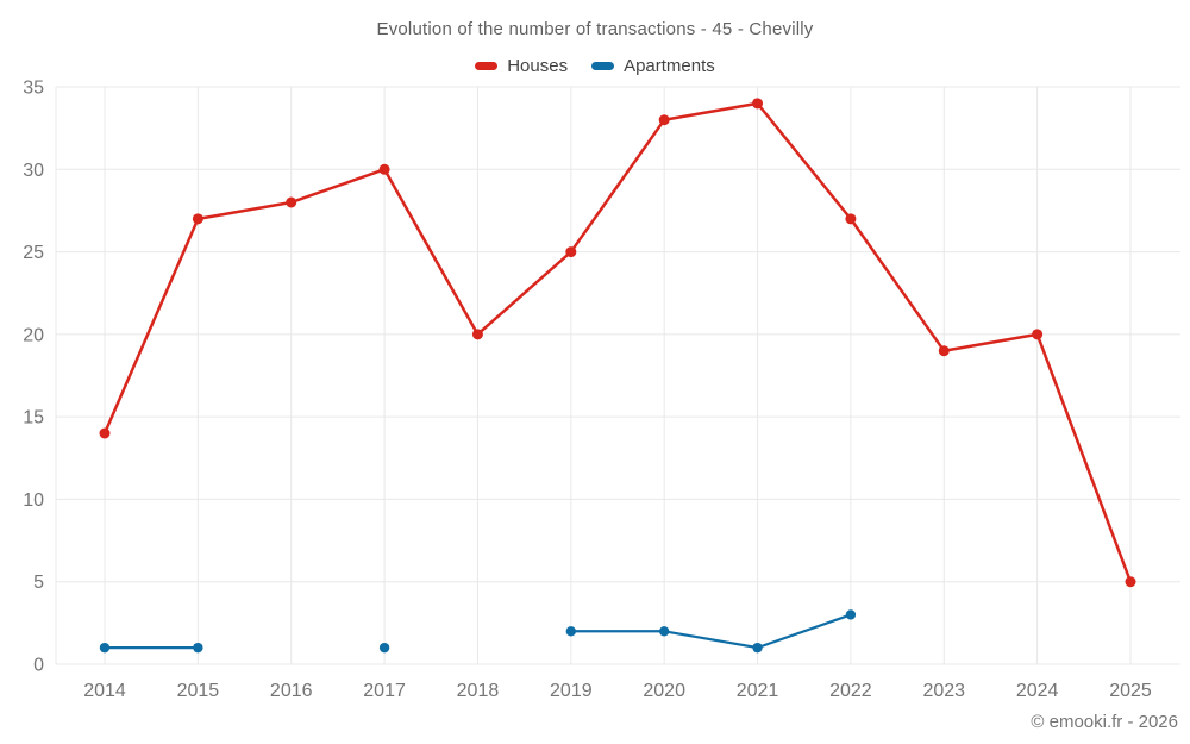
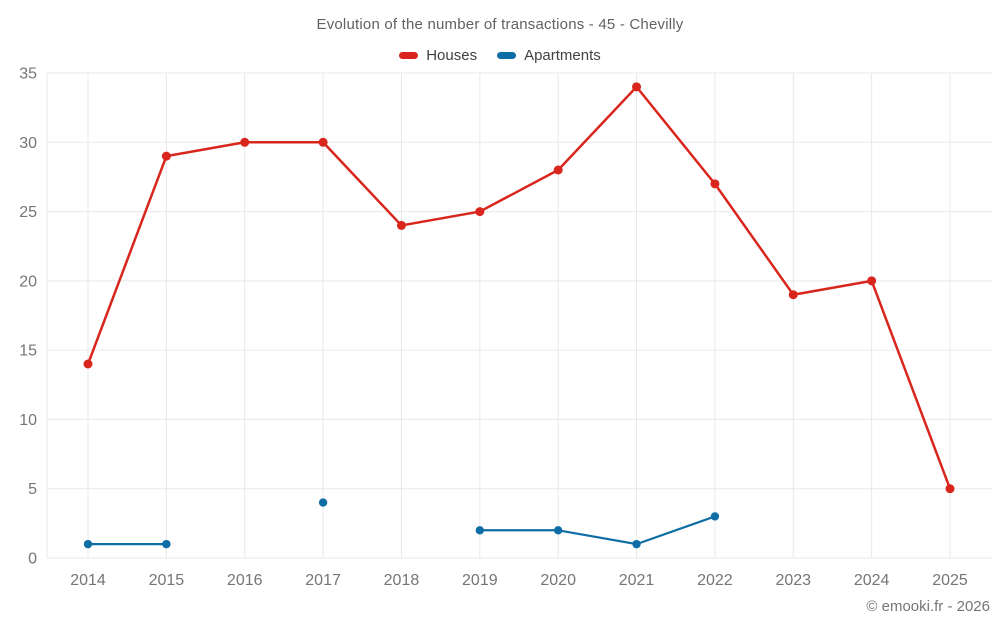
Houses/2015: 27 -> 29
Houses/2016: 28 -> 30
Apartments/2017: 1 -> 4
Houses/2018: 20 -> 24
Houses/2020: 33 -> 28
